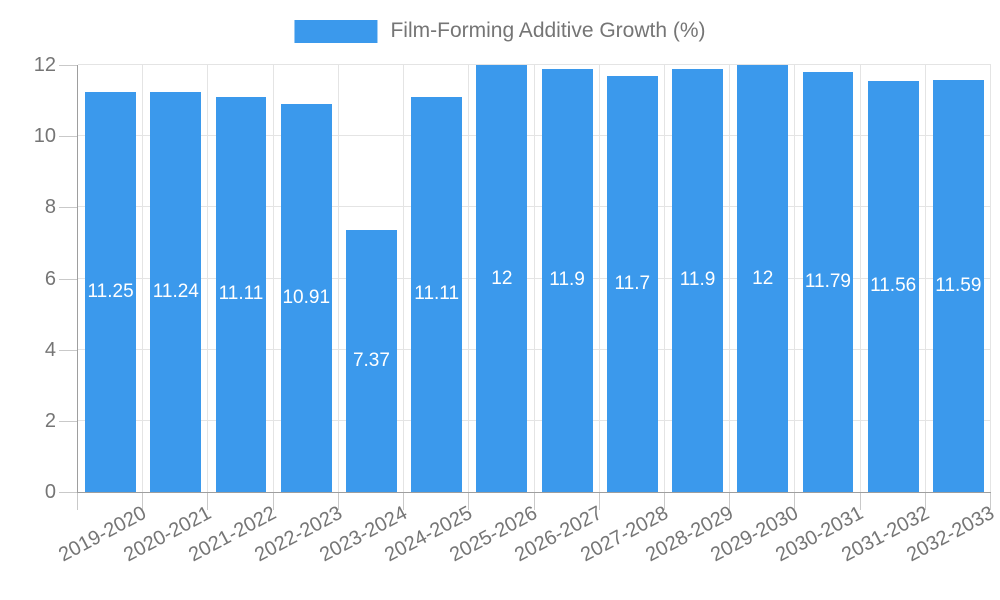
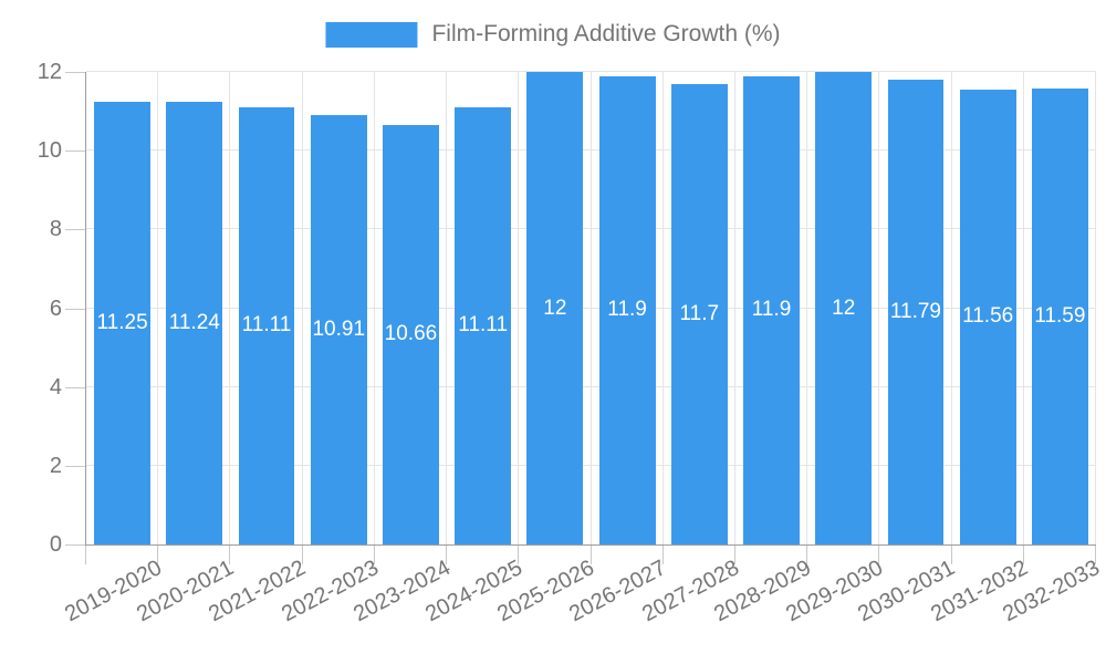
2023-2024: 7.37 -> 10.66
